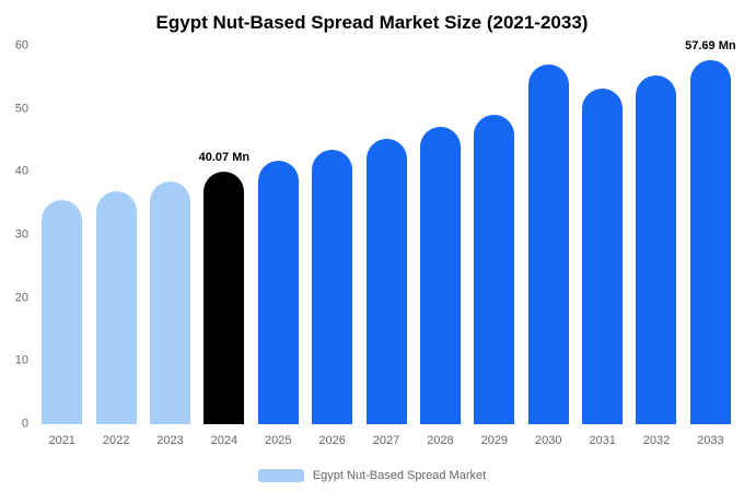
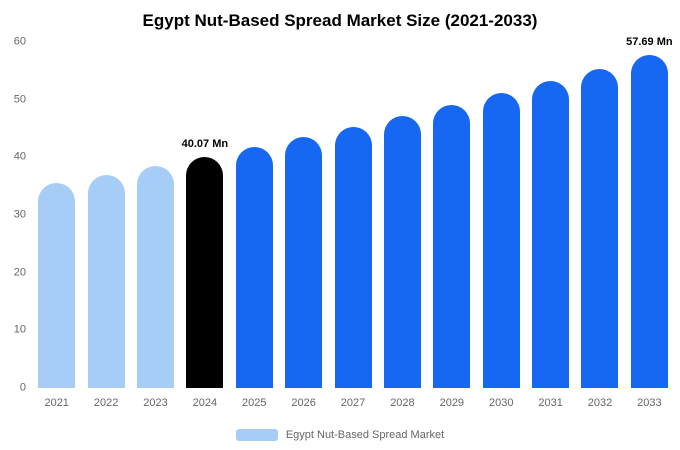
2030: 57 -> 51
